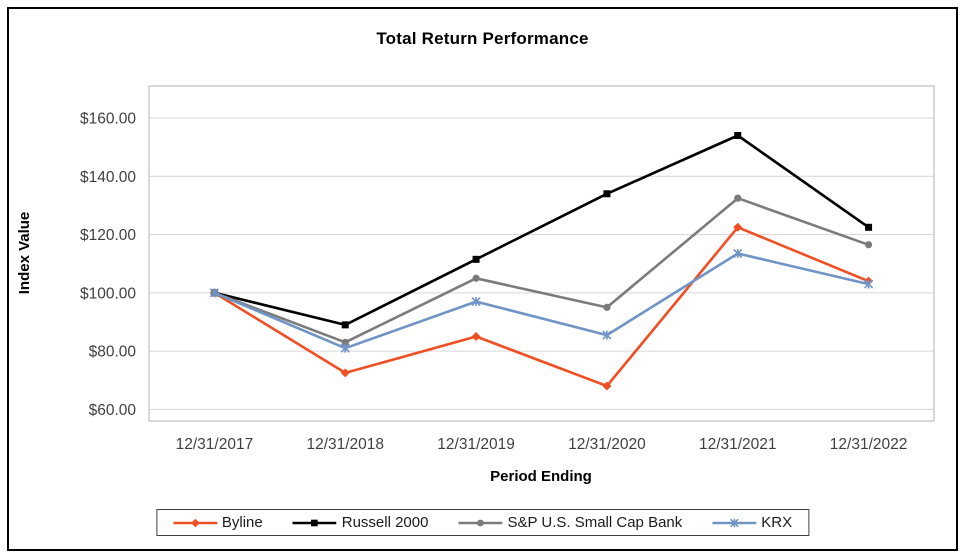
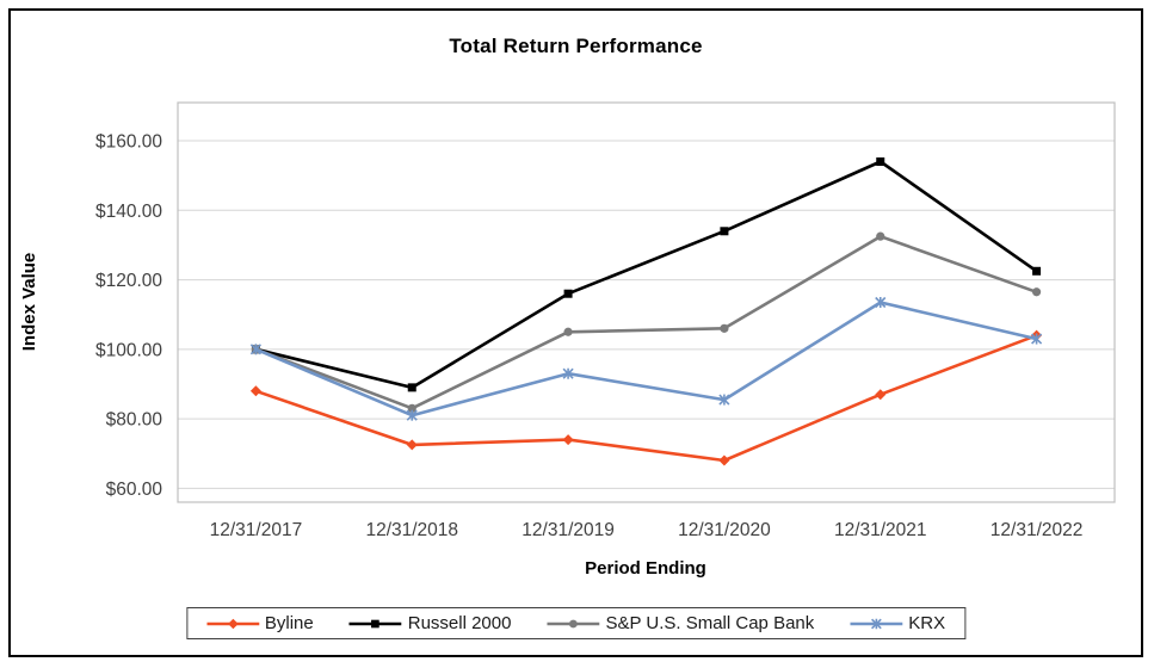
Byline/12/31/2017: $100 -> $88
Byline/12/31/2019: $85 -> $74
Russell 2000/12/31/2019: $112 -> $116
KRX/12/31/2019: $97 -> $93
S&P U.S. Small Cap Bank/12/31/2020: $95 -> $106
Byline/12/31/2021: $122 -> $87
